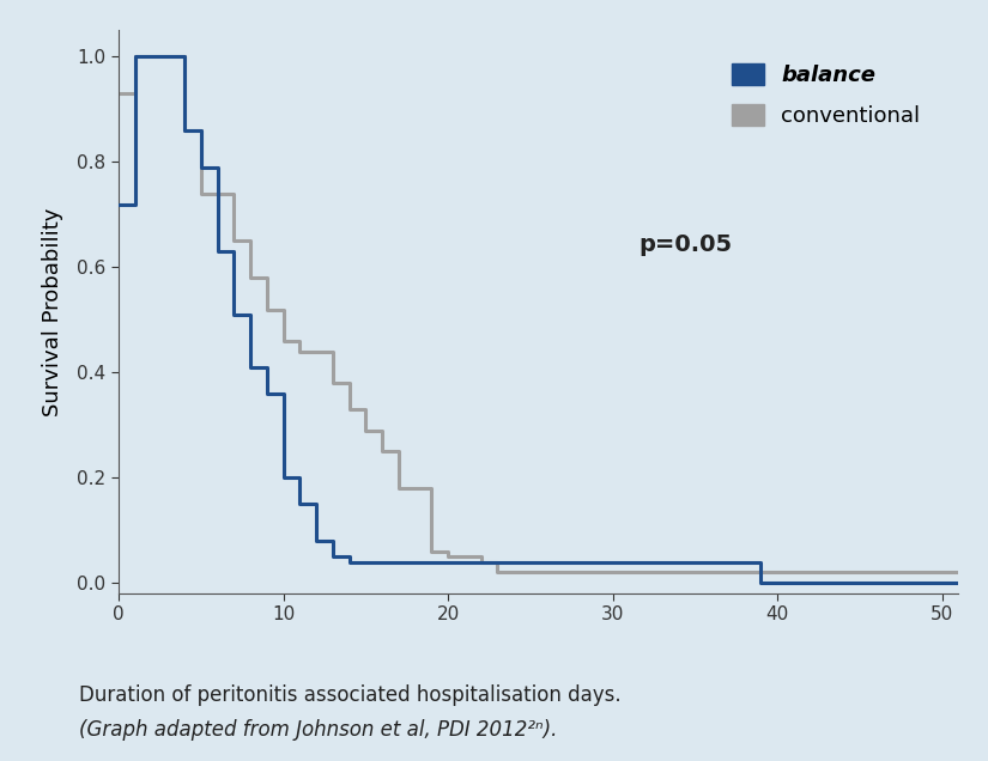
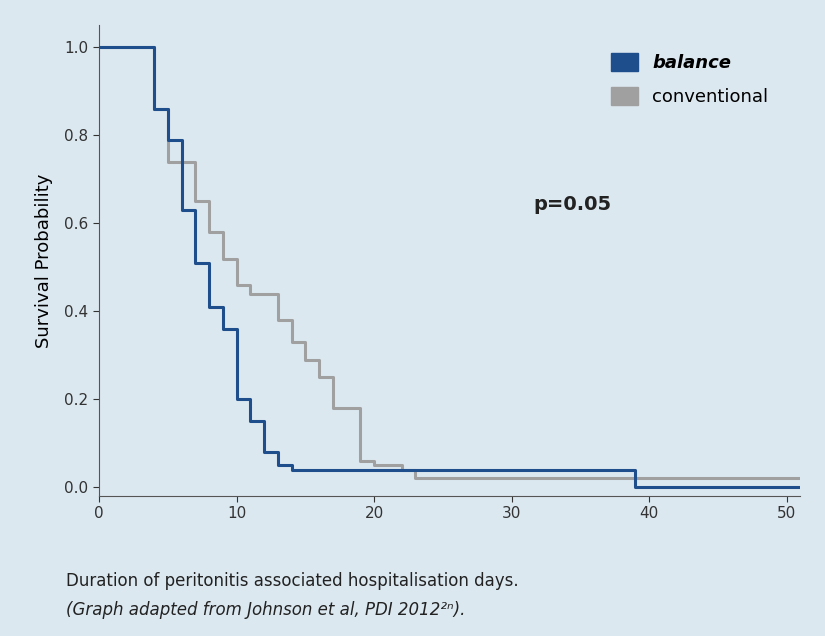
balance/0: 0.72 -> 1.00
conventional/0: 0.93 -> 1.00
